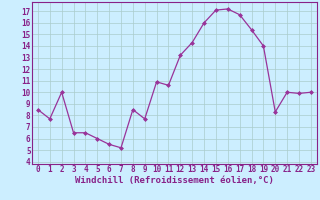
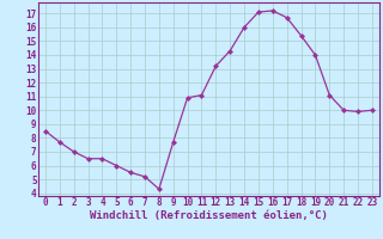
2: 10.0 -> 7.0
8: 8.5 -> 4.3
11: 10.6 -> 11.1
20: 8.3 -> 11.1
